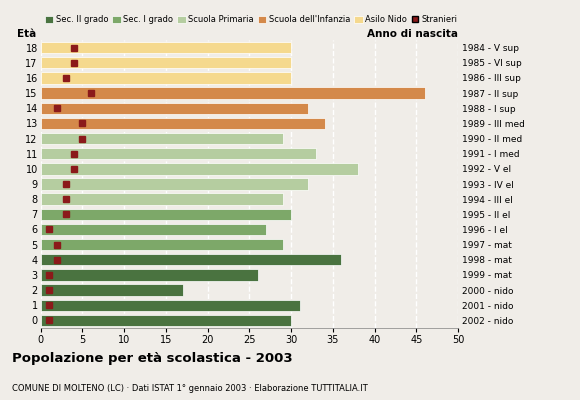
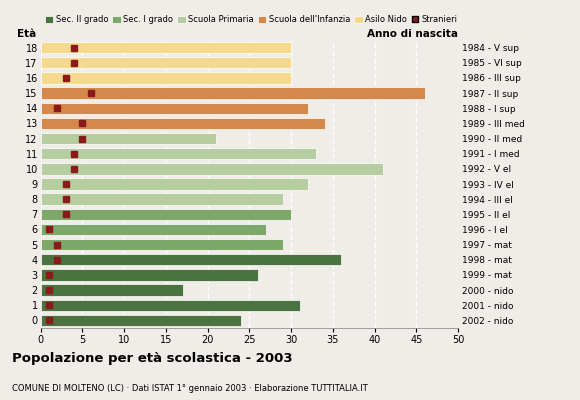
12: 29 -> 21
10: 38 -> 41
0: 30 -> 24
